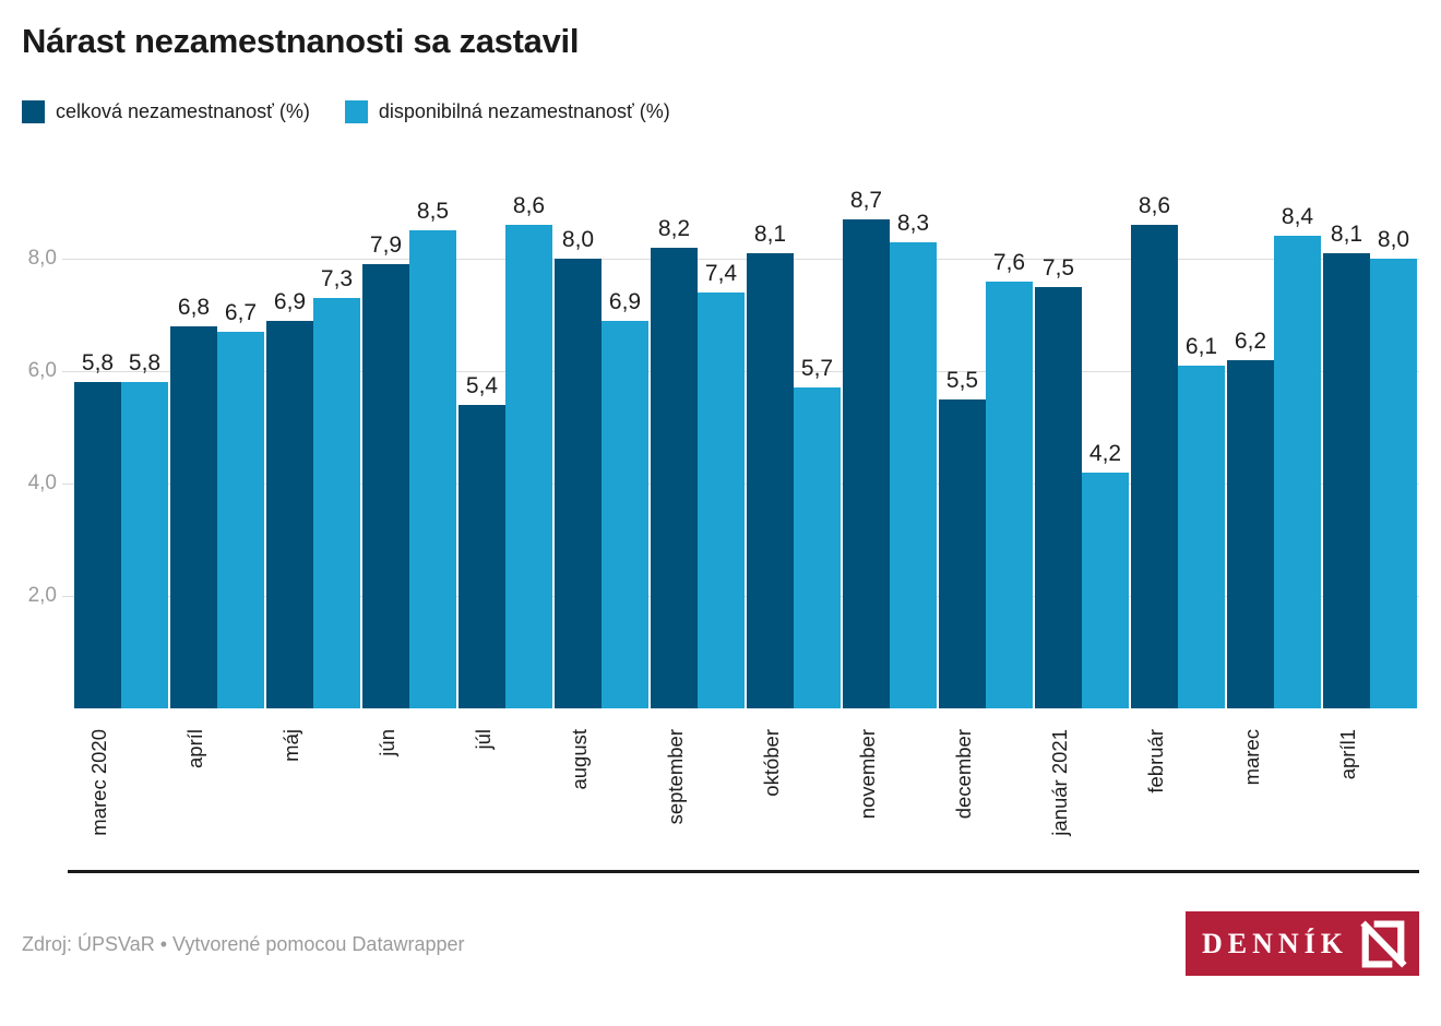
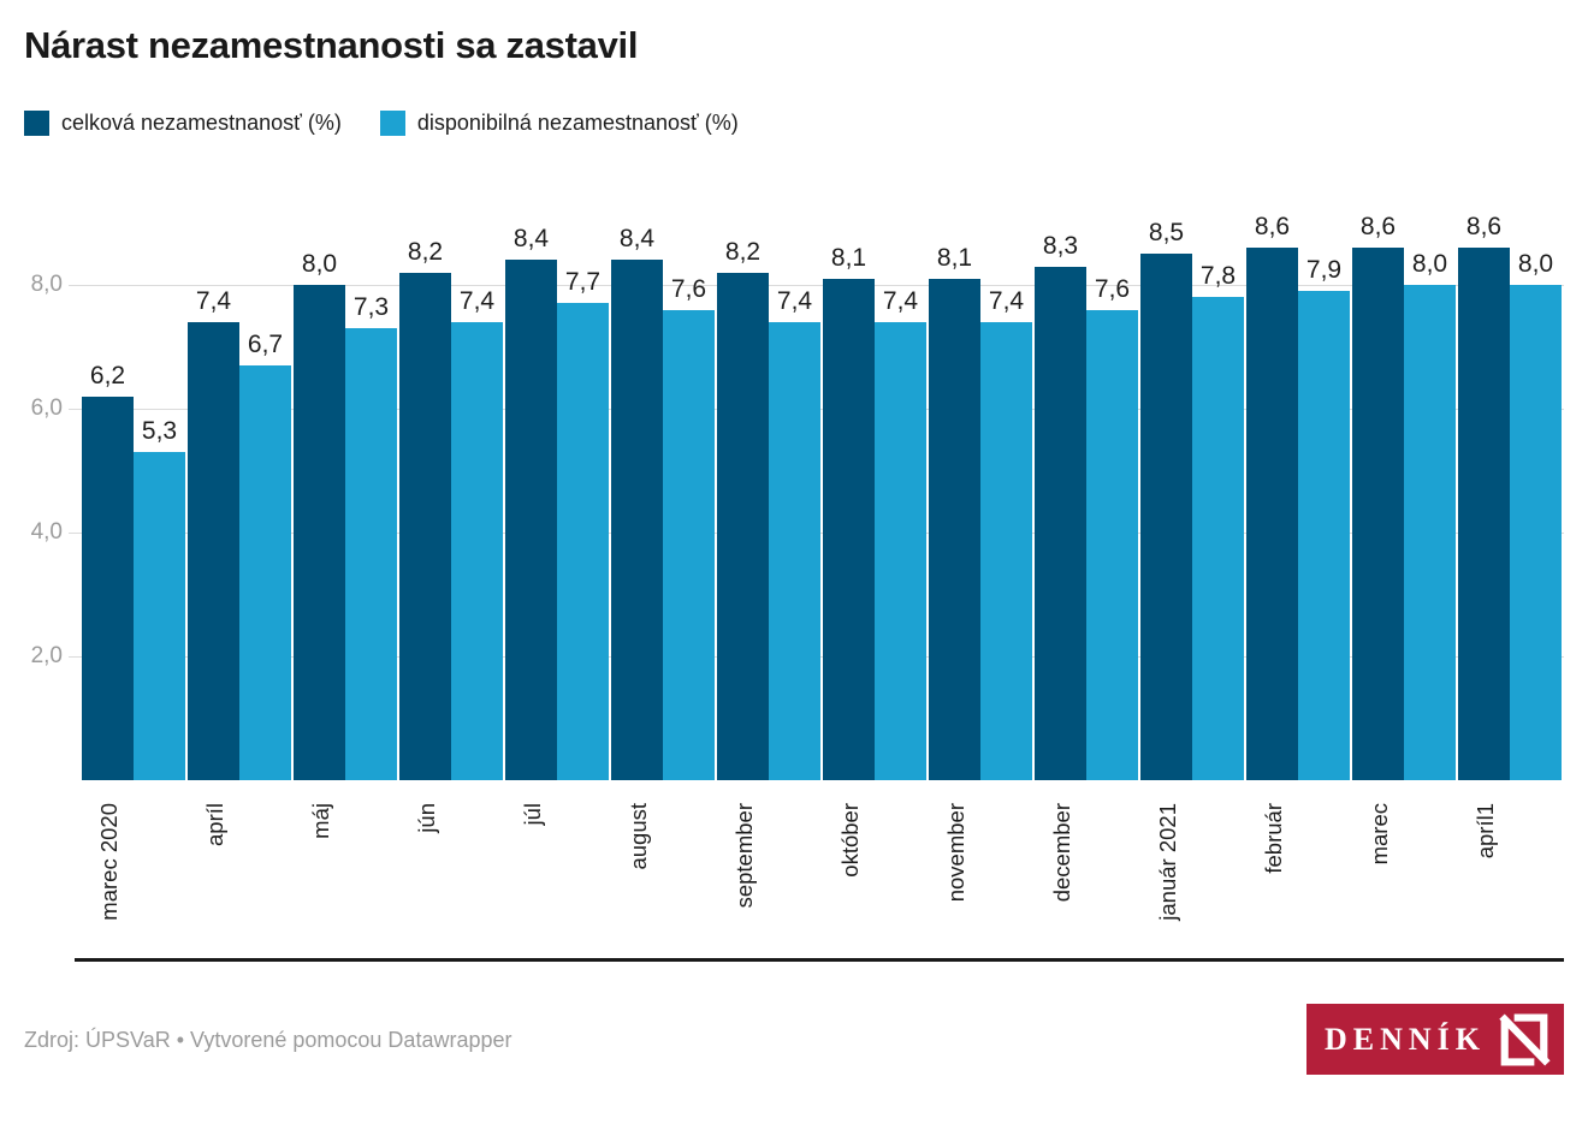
celková nezamestnanosť (%)/marec 2020: 5,8 -> 6,2
disponibilná nezamestnanosť (%)/marec 2020: 5,8 -> 5,3
celková nezamestnanosť (%)/apríl: 6,8 -> 7,4
celková nezamestnanosť (%)/máj: 6,9 -> 8,0
celková nezamestnanosť (%)/jún: 7,9 -> 8,2
disponibilná nezamestnanosť (%)/jún: 8,5 -> 7,4
celková nezamestnanosť (%)/júl: 5,4 -> 8,4
disponibilná nezamestnanosť (%)/júl: 8,6 -> 7,7
celková nezamestnanosť (%)/august: 8,0 -> 8,4
disponibilná nezamestnanosť (%)/august: 6,9 -> 7,6
disponibilná nezamestnanosť (%)/október: 5,7 -> 7,4
celková nezamestnanosť (%)/november: 8,7 -> 8,1
disponibilná nezamestnanosť (%)/november: 8,3 -> 7,4
celková nezamestnanosť (%)/december: 5,5 -> 8,3
celková nezamestnanosť (%)/január 2021: 7,5 -> 8,5
disponibilná nezamestnanosť (%)/január 2021: 4,2 -> 7,8
disponibilná nezamestnanosť (%)/február: 6,1 -> 7,9
celková nezamestnanosť (%)/marec: 6,2 -> 8,6
disponibilná nezamestnanosť (%)/marec: 8,4 -> 8,0
celková nezamestnanosť (%)/apríl1: 8,1 -> 8,6
